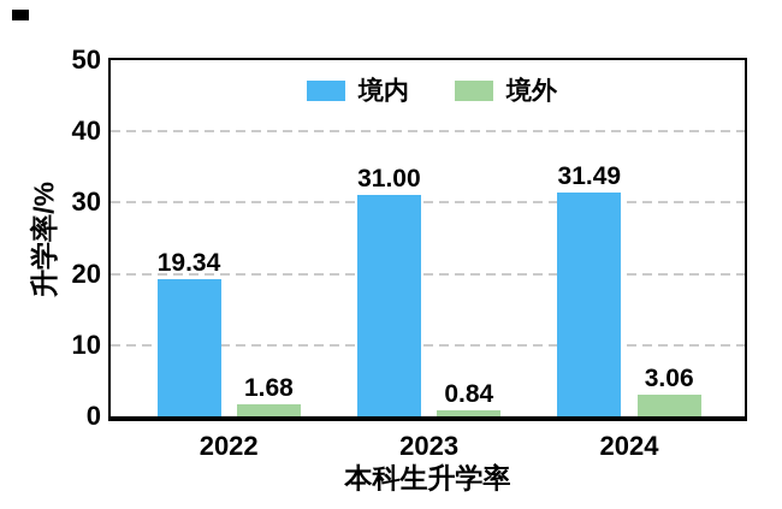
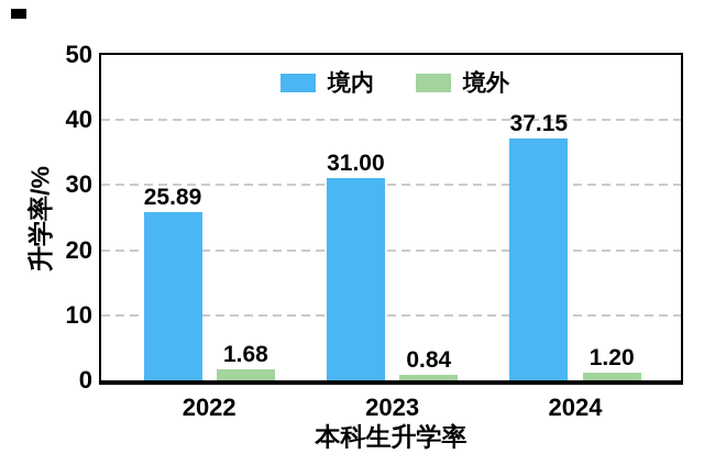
境内/2022: 19.34 -> 25.89
境内/2024: 31.49 -> 37.15
境外/2024: 3.06 -> 1.20
